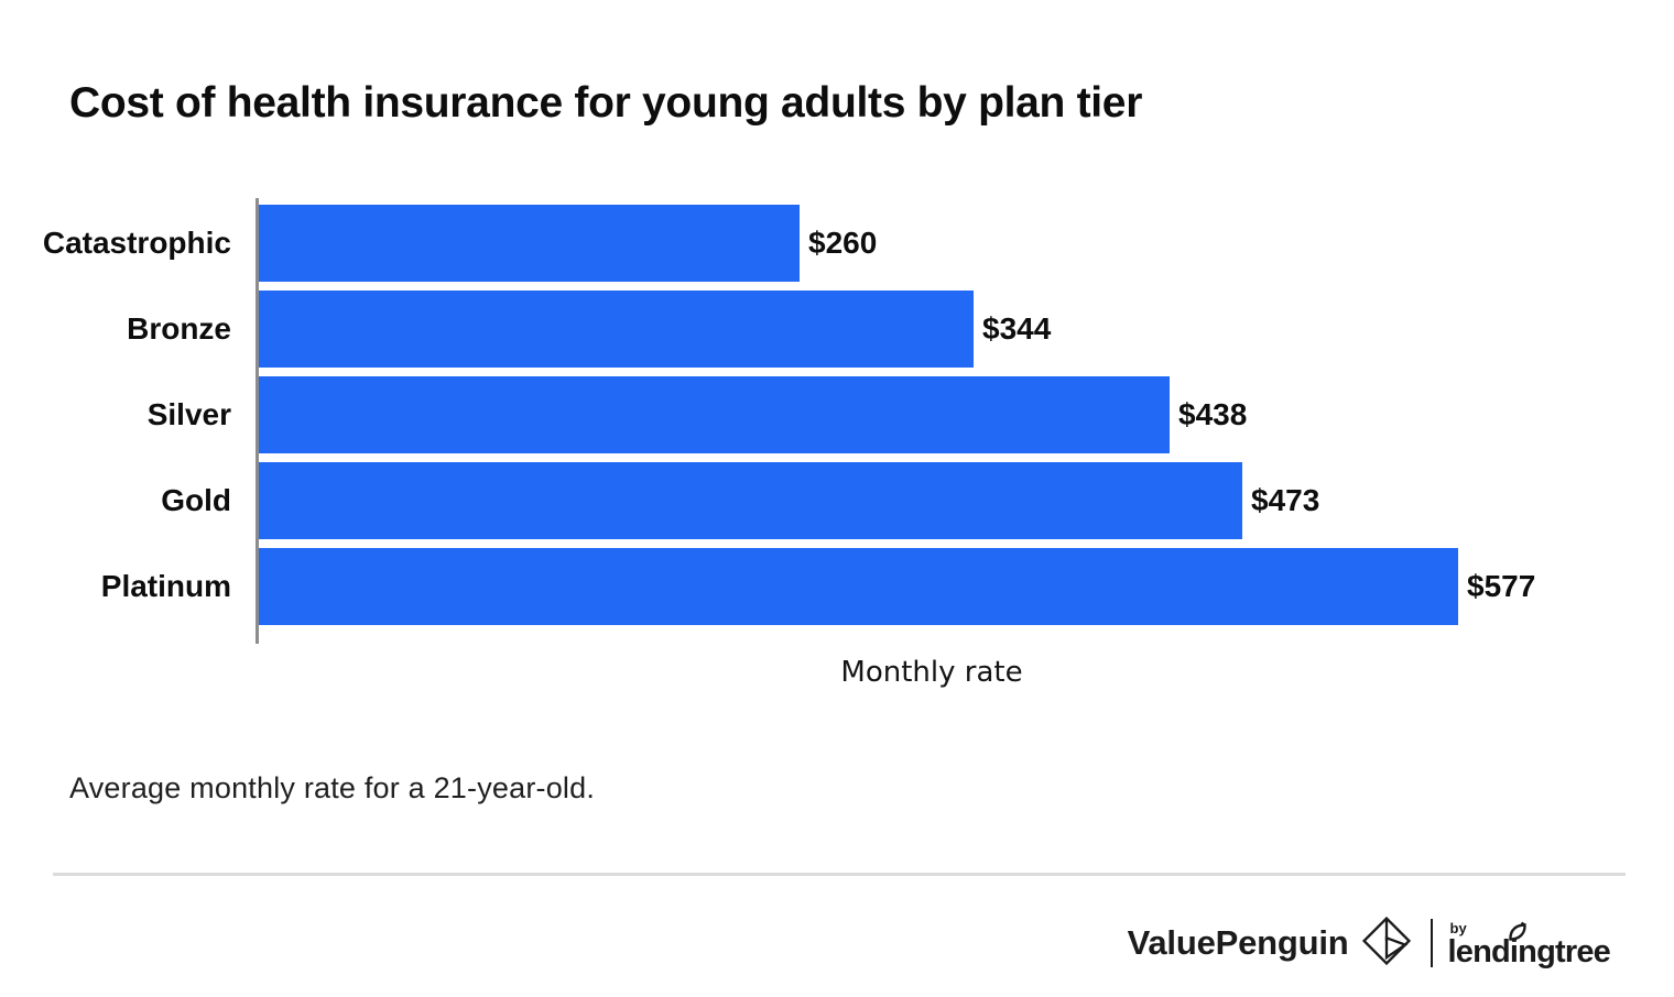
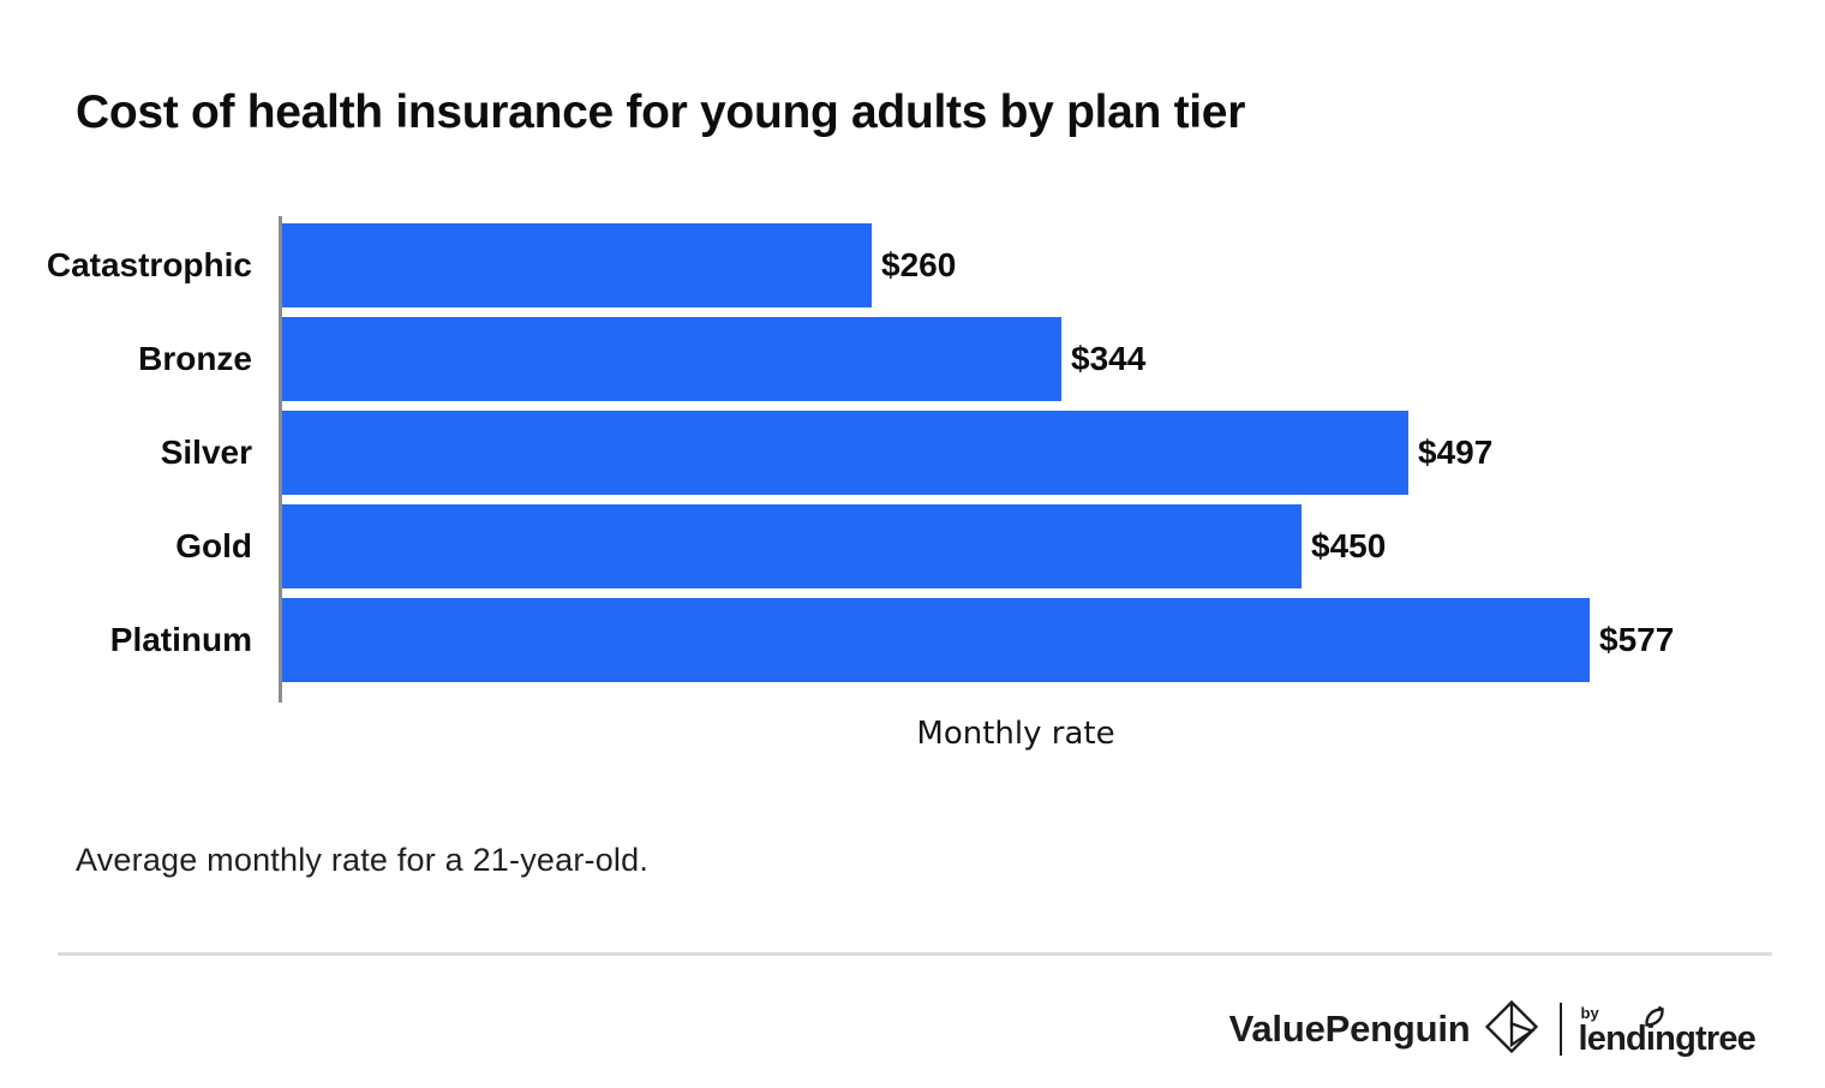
Silver: $438 -> $497
Gold: $473 -> $450
